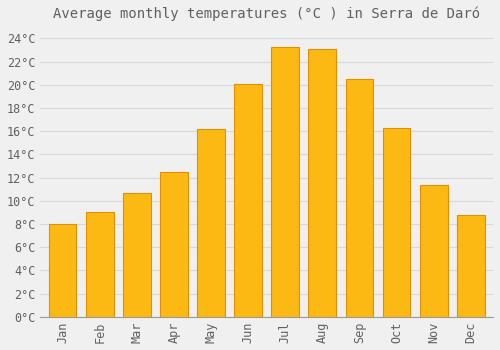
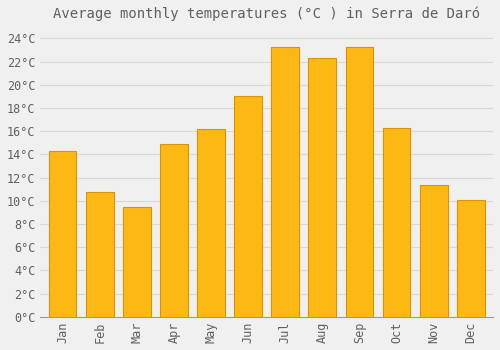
Jan: 8.0°C -> 14.3°C
Feb: 9.0°C -> 10.8°C
Mar: 10.7°C -> 9.5°C
Apr: 12.5°C -> 14.9°C
Jun: 20.1°C -> 19.0°C
Aug: 23.1°C -> 22.3°C
Sep: 20.5°C -> 23.3°C
Dec: 8.8°C -> 10.1°C
